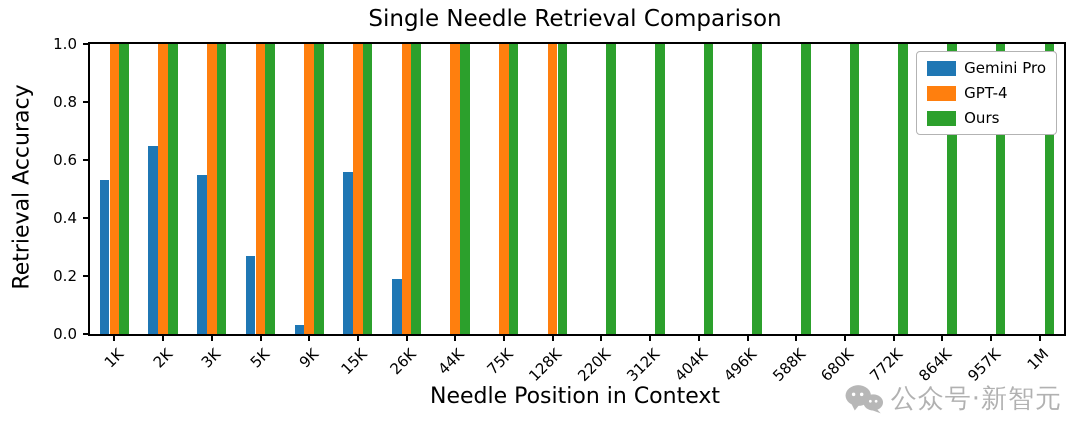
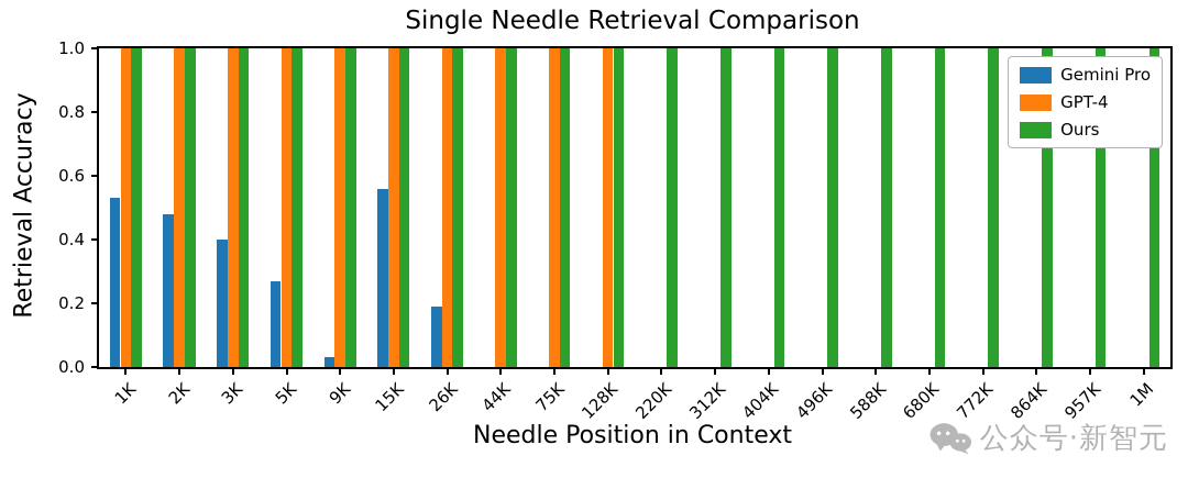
Gemini Pro/2K: 0.65 -> 0.48
Gemini Pro/3K: 0.55 -> 0.40
